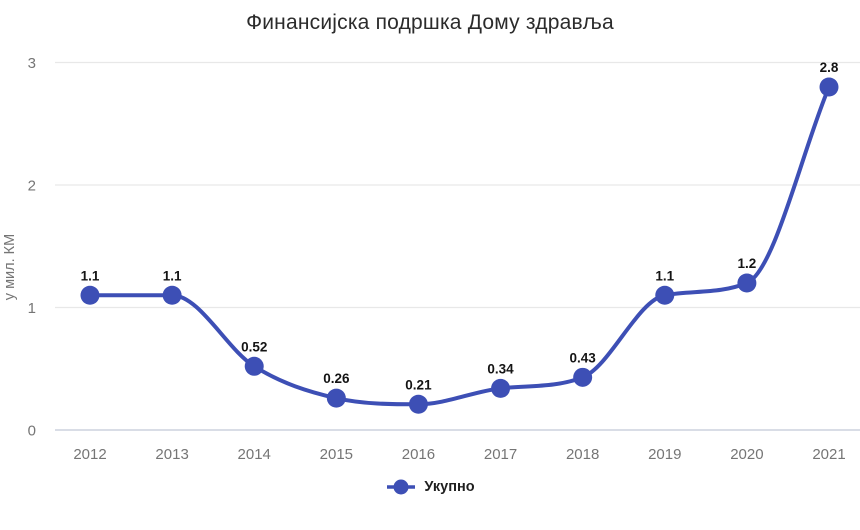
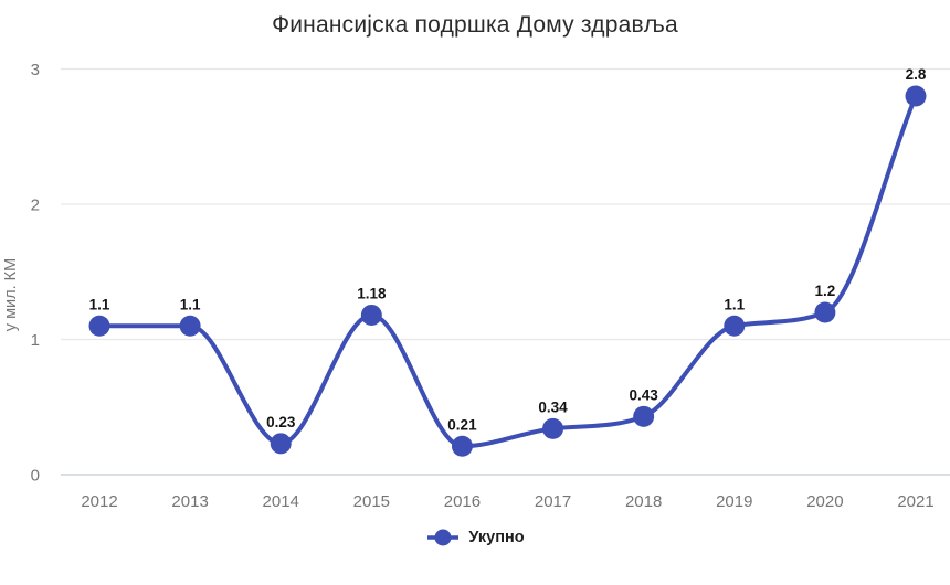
2014: 0.52 -> 0.23
2015: 0.26 -> 1.18
